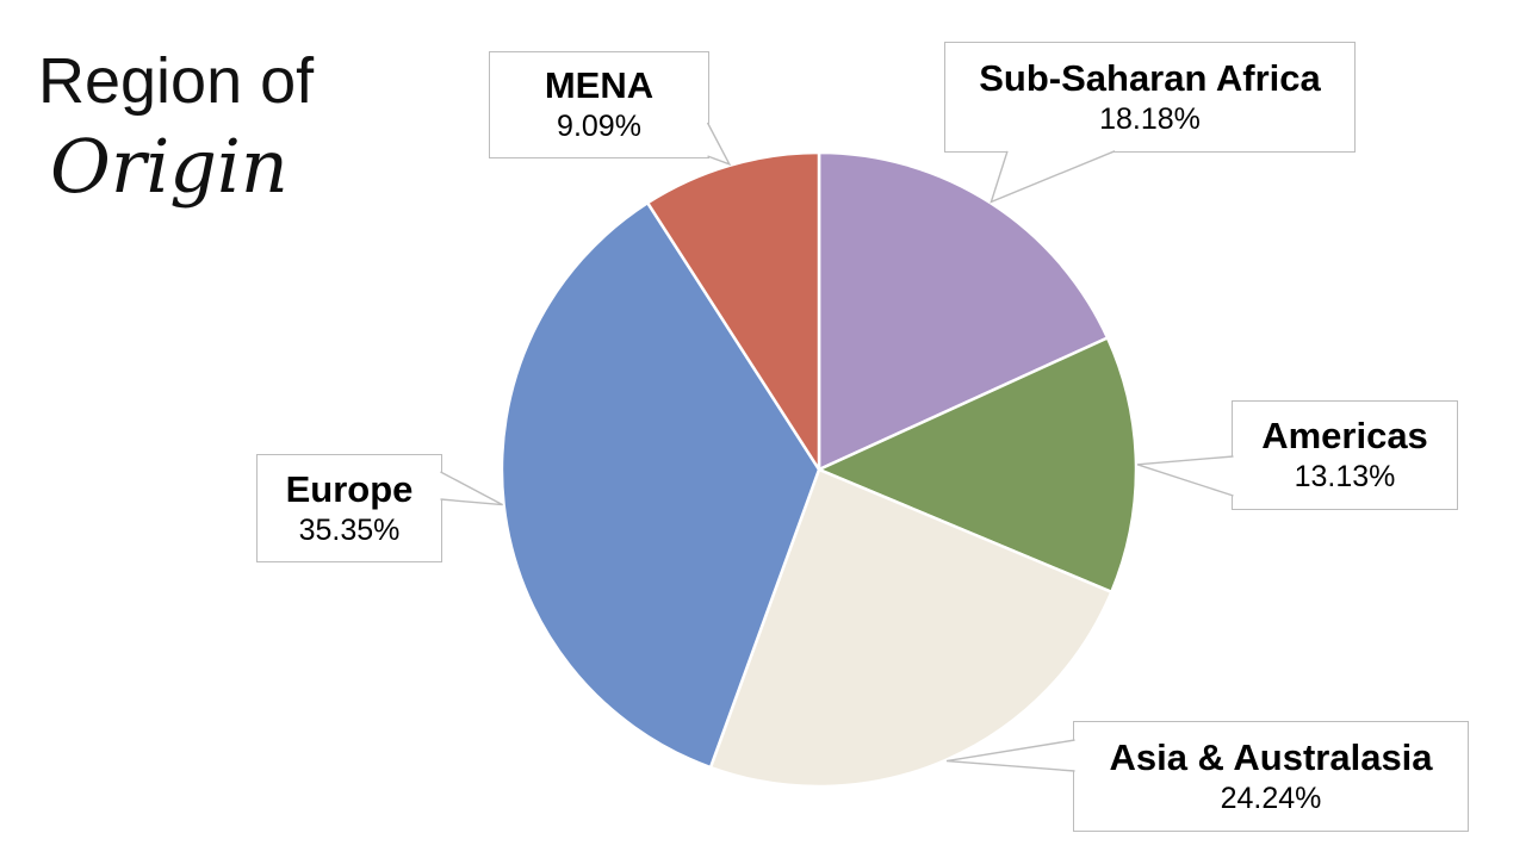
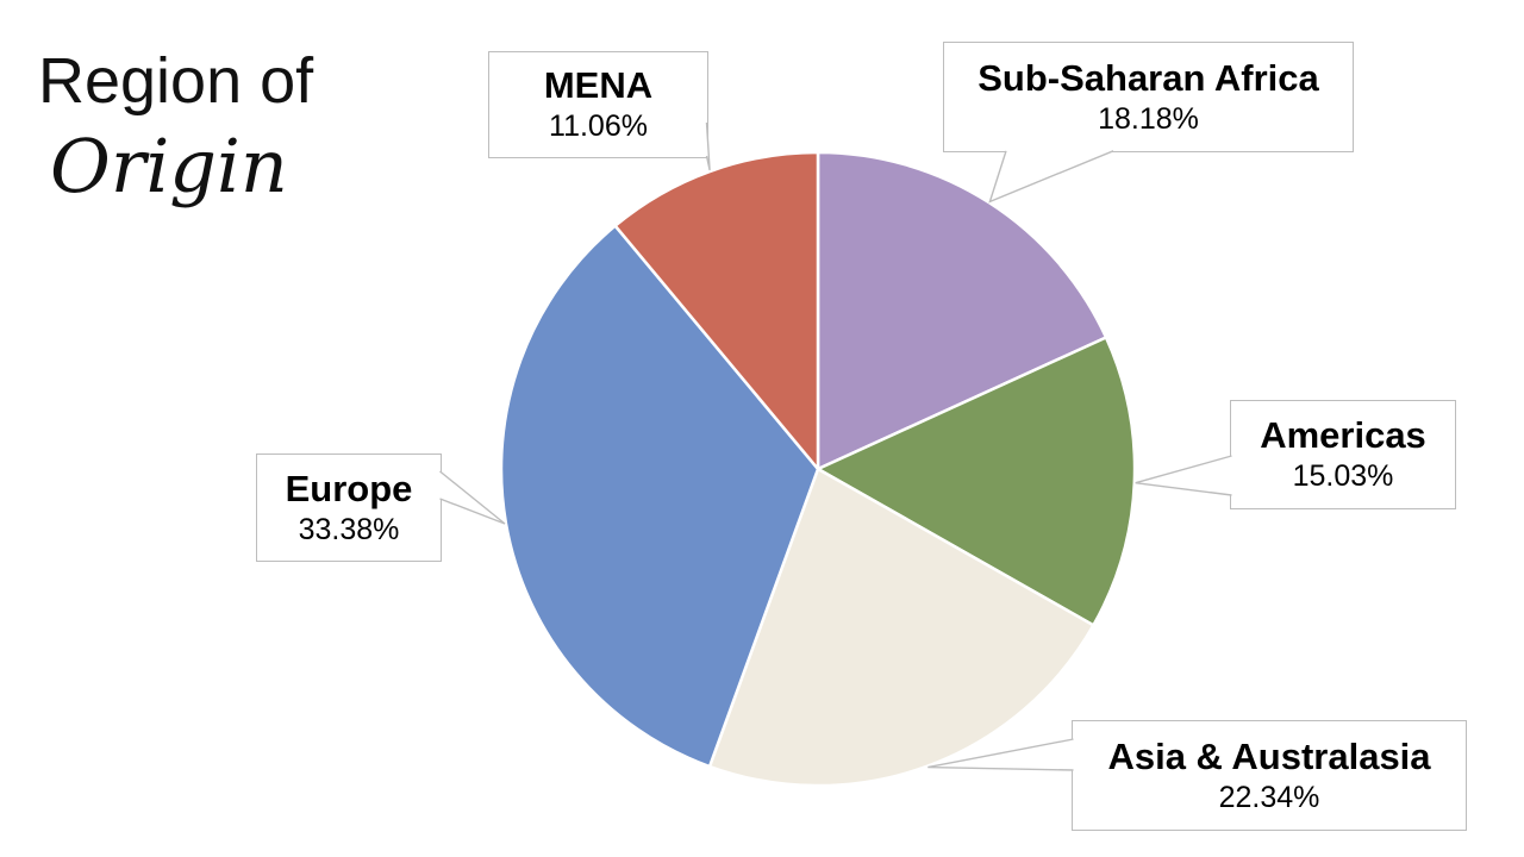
Americas: 13.13% -> 15.03%
Asia & Australasia: 24.24% -> 22.34%
Europe: 35.35% -> 33.38%
MENA: 9.09% -> 11.06%
